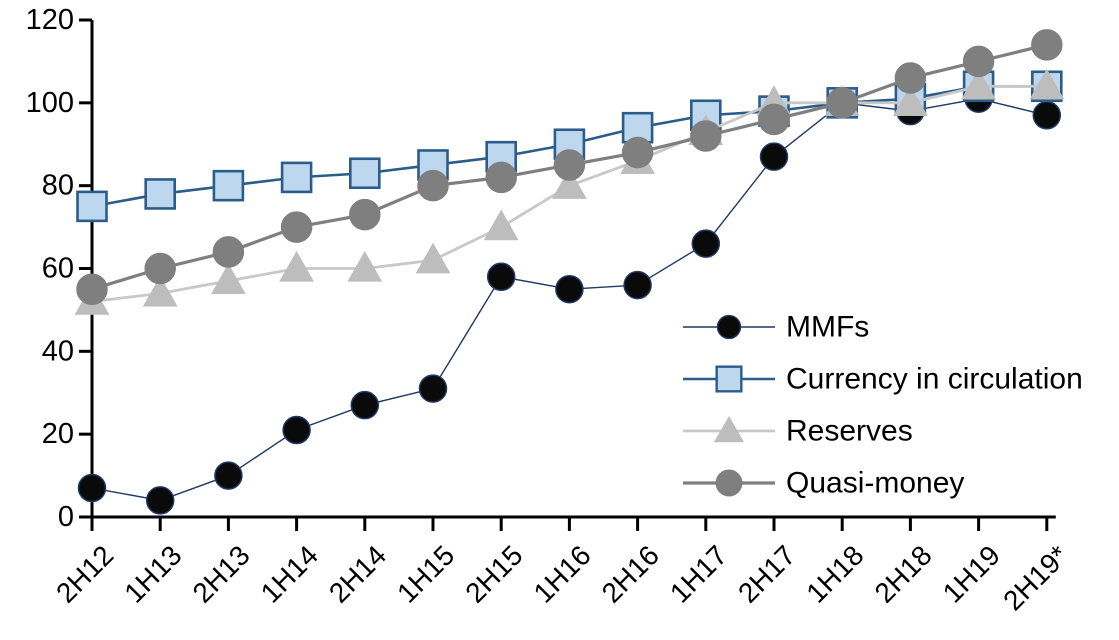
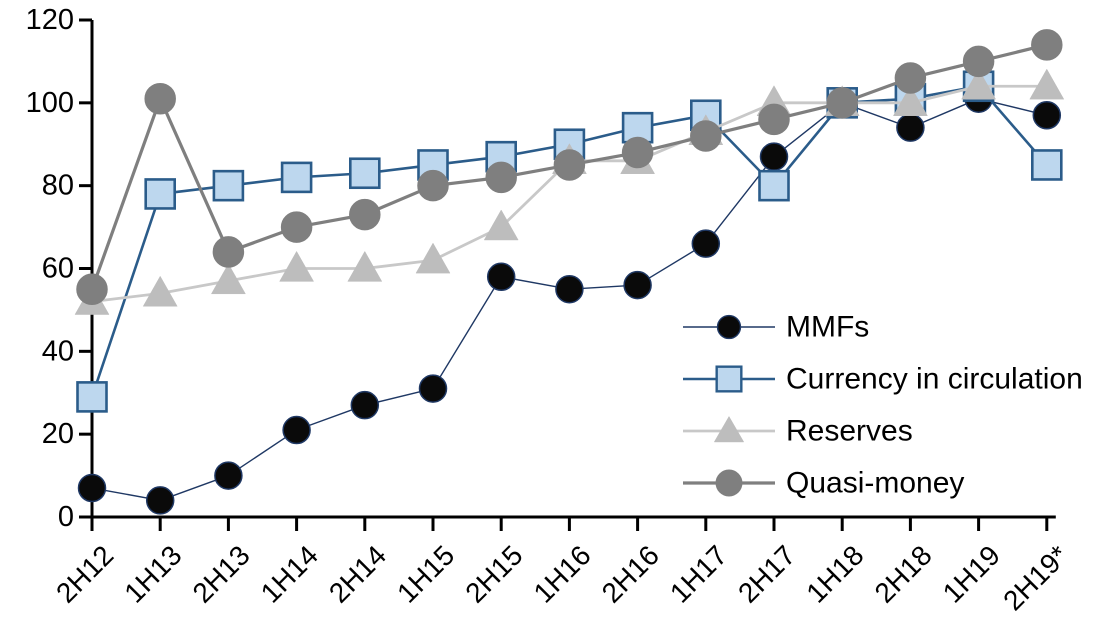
Currency in circulation/2H12: 75 -> 29
Quasi-money/1H13: 60 -> 101
Reserves/1H16: 80 -> 86
Currency in circulation/2H17: 98 -> 80
MMFs/2H18: 98 -> 94
Currency in circulation/2H19*: 104 -> 85
